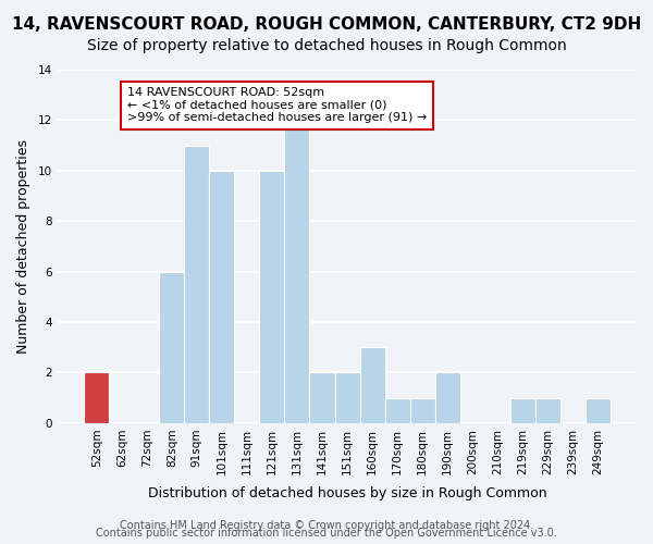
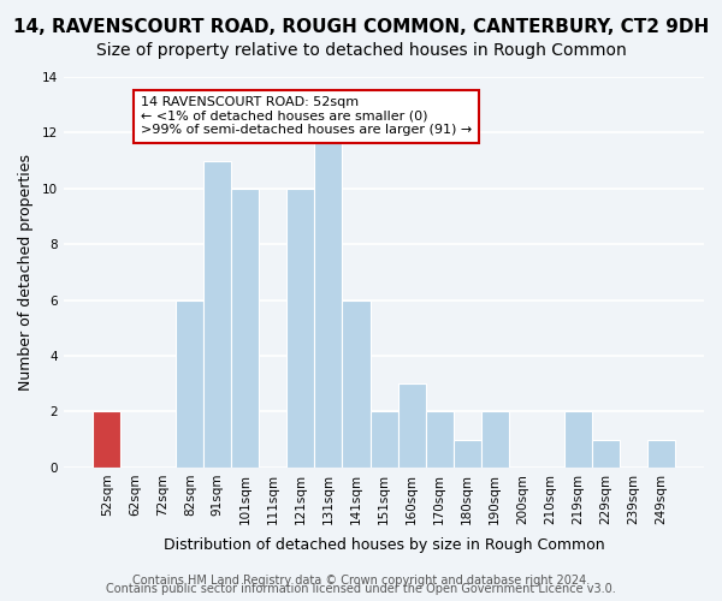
141sqm: 2 -> 6
170sqm: 1 -> 2
219sqm: 1 -> 2
